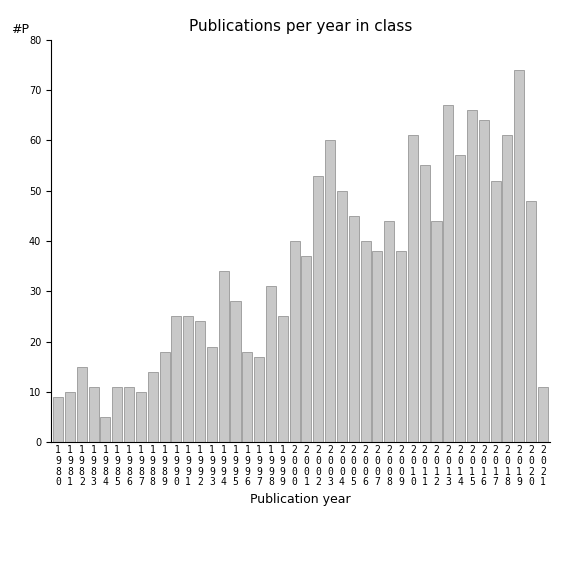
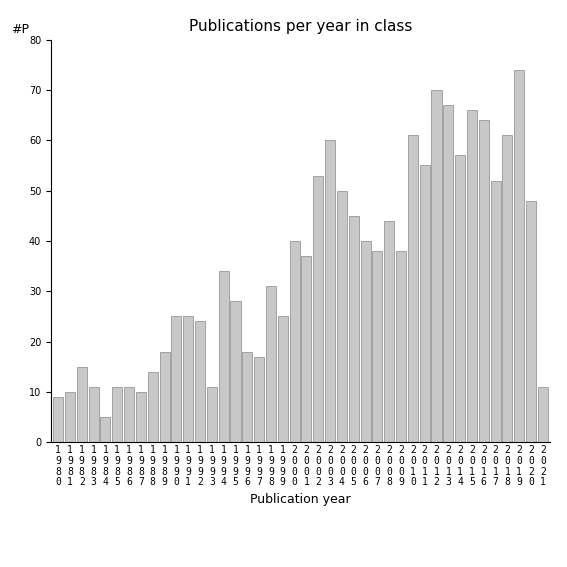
1 9 9 3: 19 -> 11
2 0 1 2: 44 -> 70
